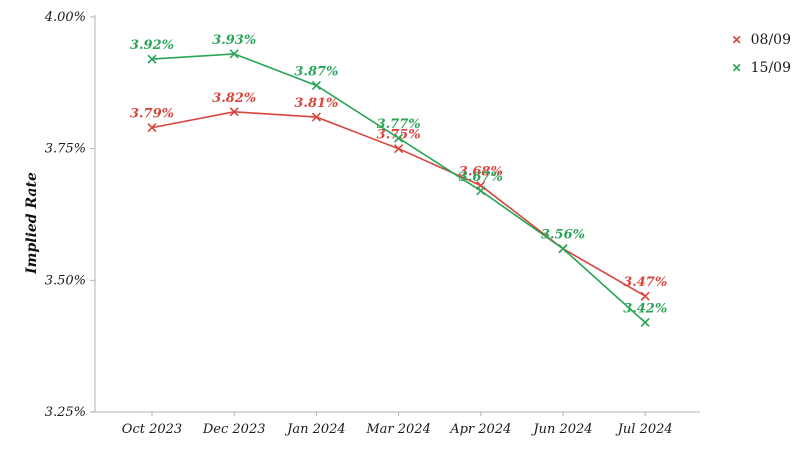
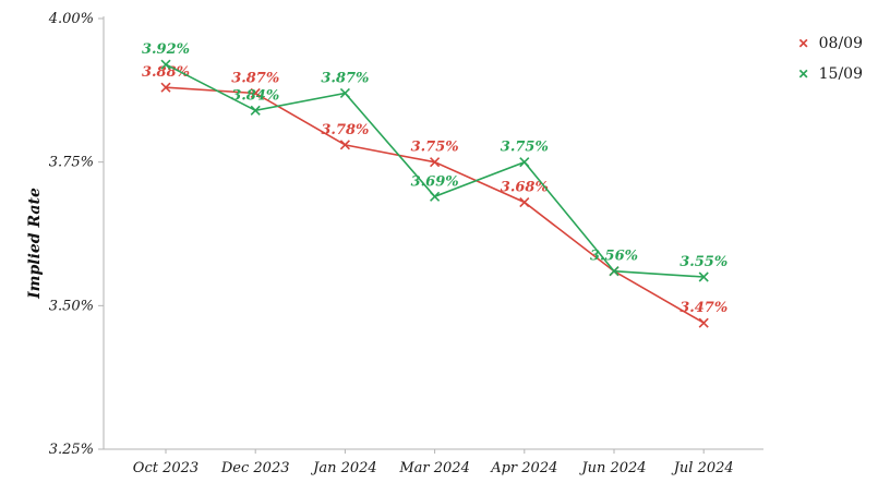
08/09/Oct 2023: 3.79% -> 3.88%
08/09/Dec 2023: 3.82% -> 3.87%
15/09/Dec 2023: 3.93% -> 3.84%
08/09/Jan 2024: 3.81% -> 3.78%
15/09/Mar 2024: 3.77% -> 3.69%
15/09/Apr 2024: 3.67% -> 3.75%
15/09/Jul 2024: 3.42% -> 3.55%
